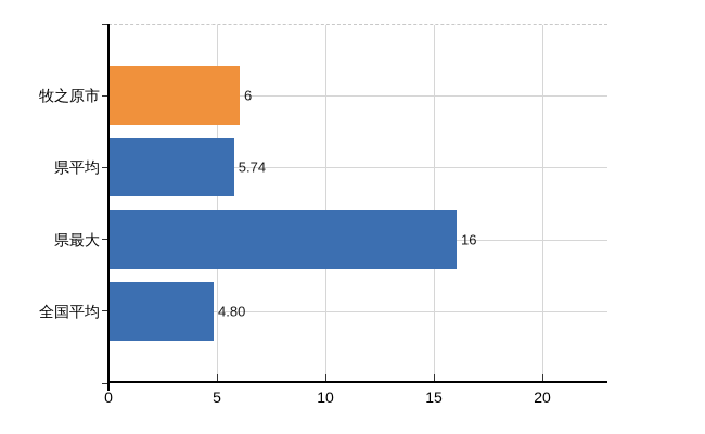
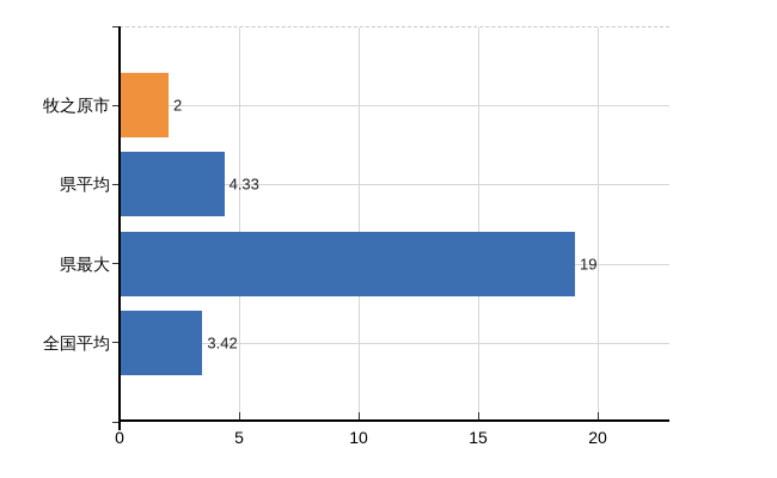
牧之原市: 6 -> 2
県平均: 5.74 -> 4.33
県最大: 16 -> 19
全国平均: 4.80 -> 3.42
